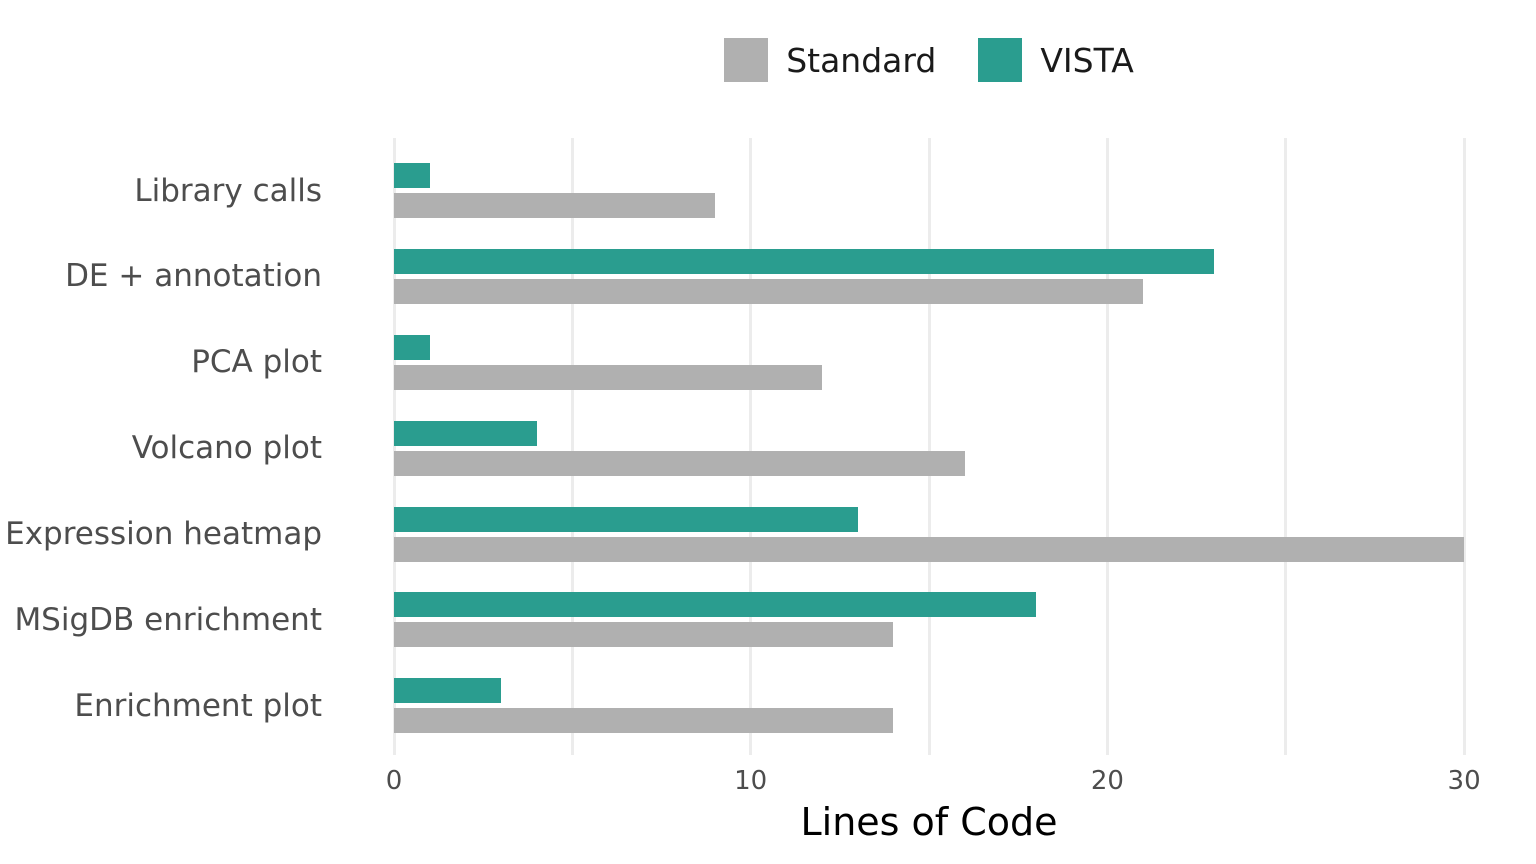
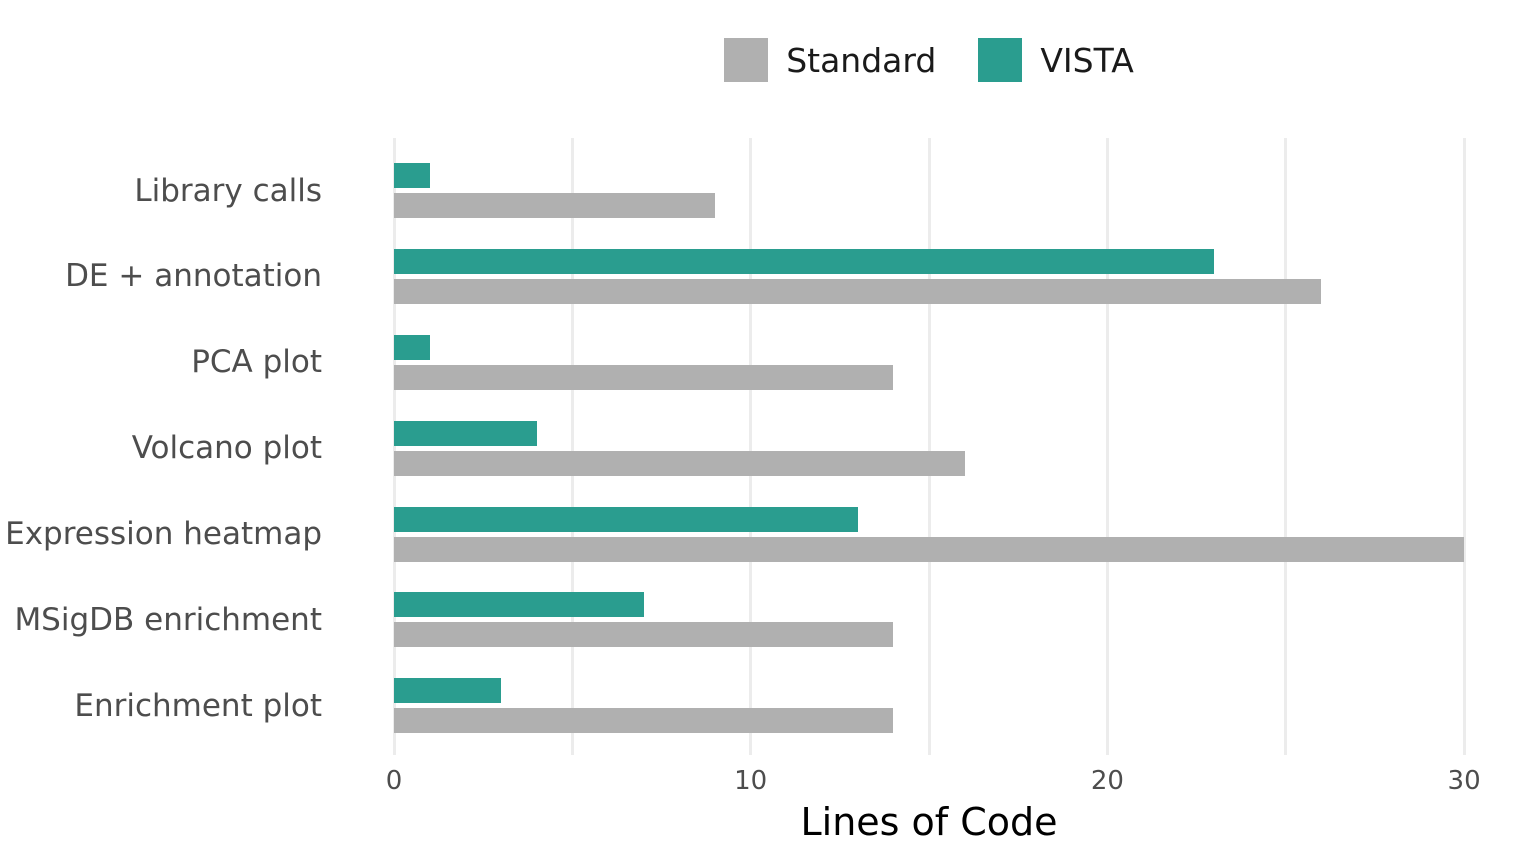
Standard/DE + annotation: 21 -> 26
Standard/PCA plot: 12 -> 14
VISTA/MSigDB enrichment: 18 -> 7
